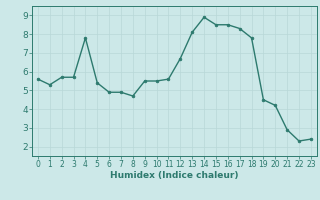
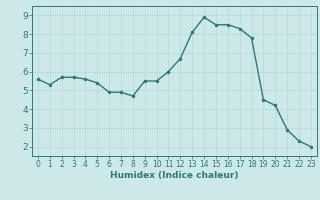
4: 7.8 -> 5.6
11: 5.6 -> 6.0
23: 2.4 -> 2.0
